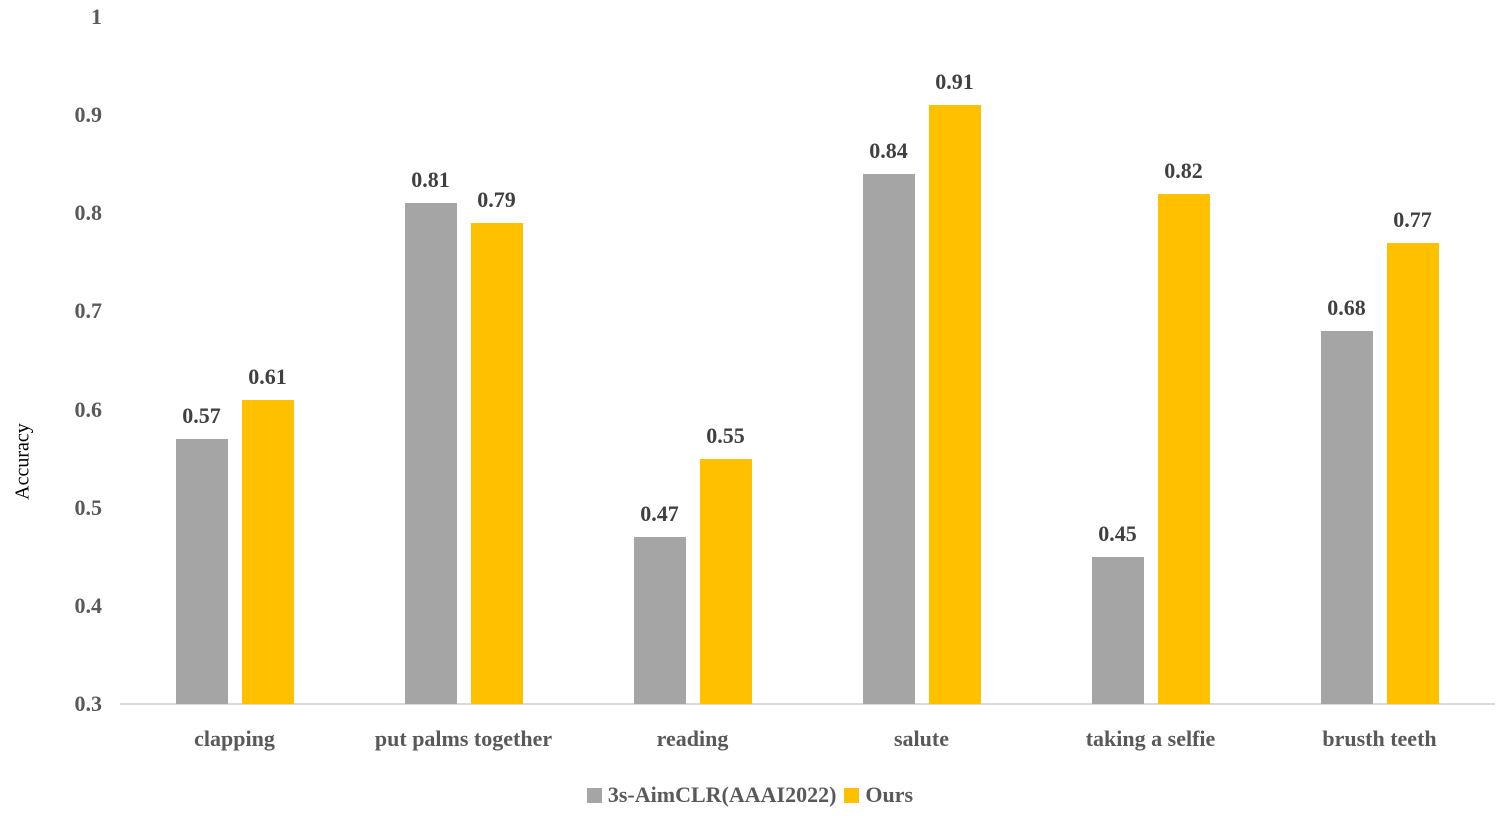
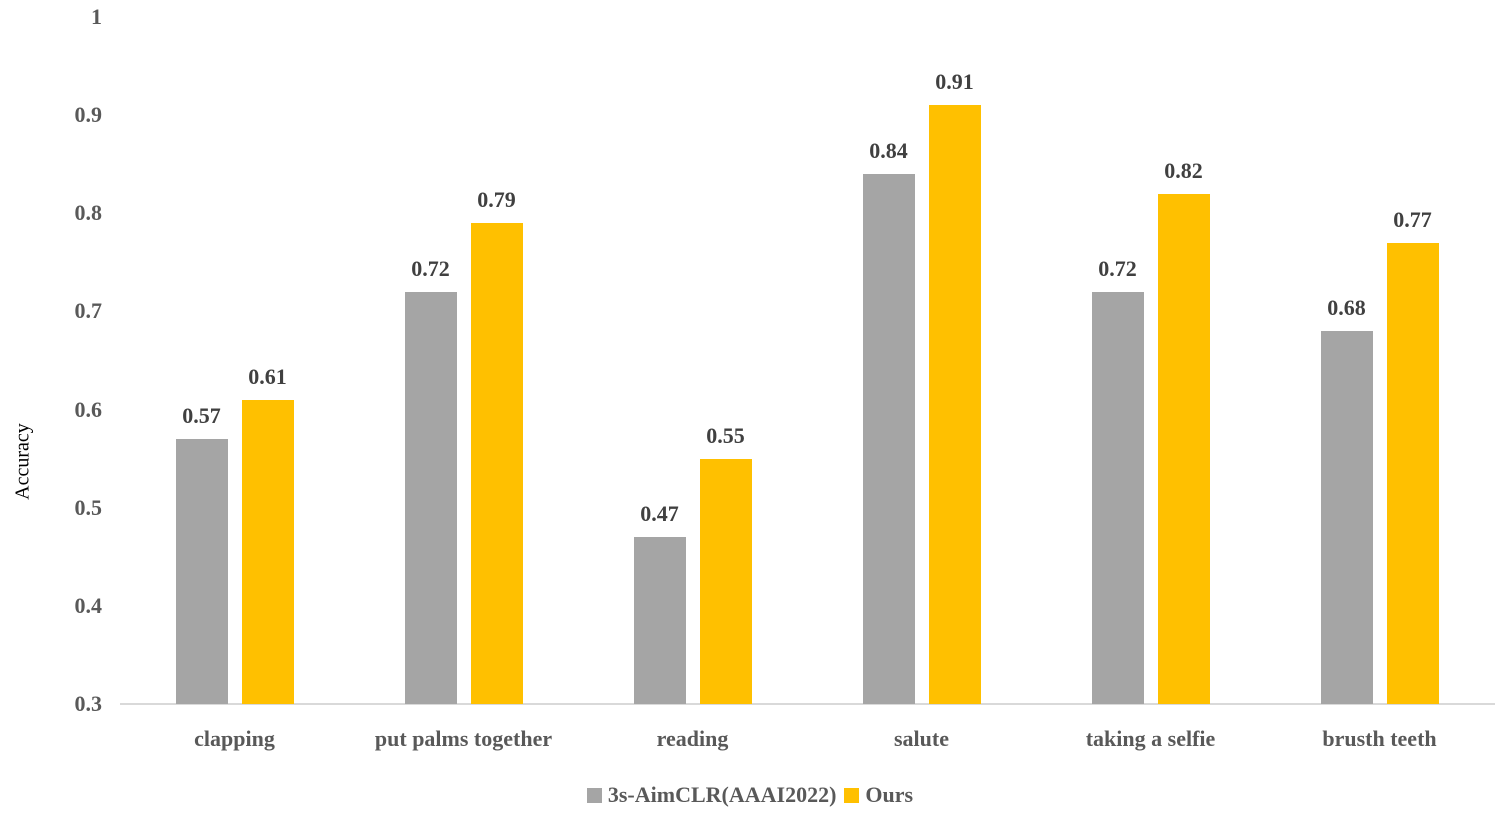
3s-AimCLR(AAAI2022)/put palms together: 0.81 -> 0.72
3s-AimCLR(AAAI2022)/taking a selfie: 0.45 -> 0.72
